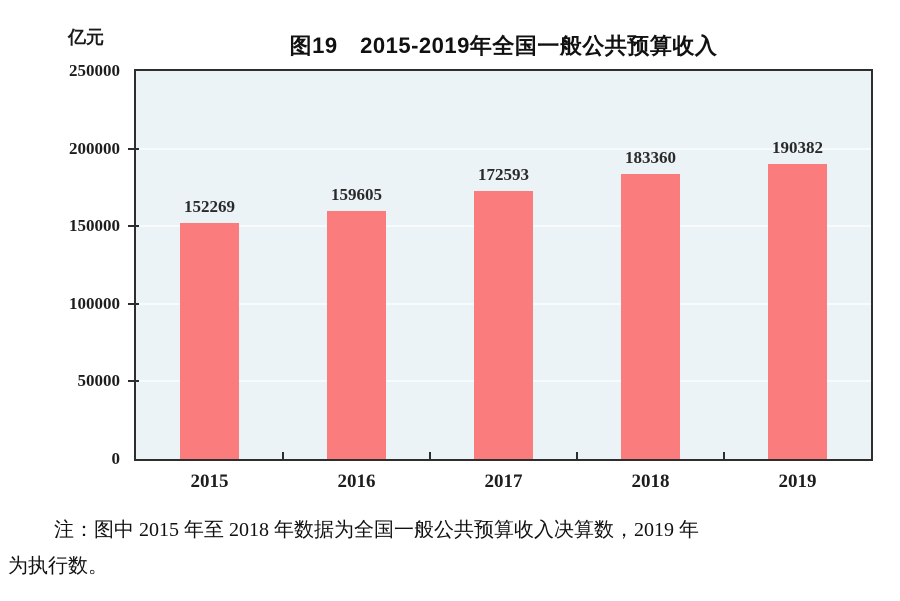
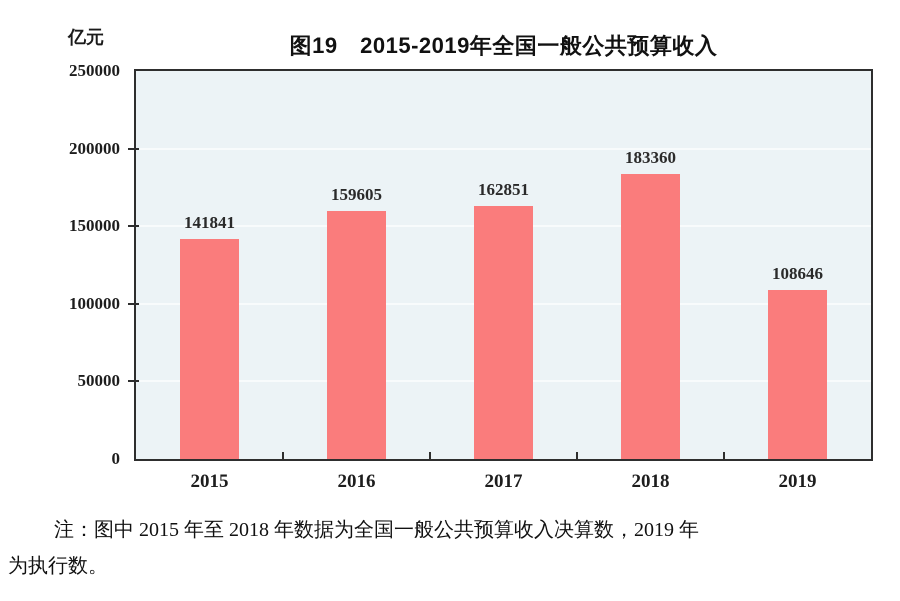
2015: 152269 -> 141841
2017: 172593 -> 162851
2019: 190382 -> 108646
